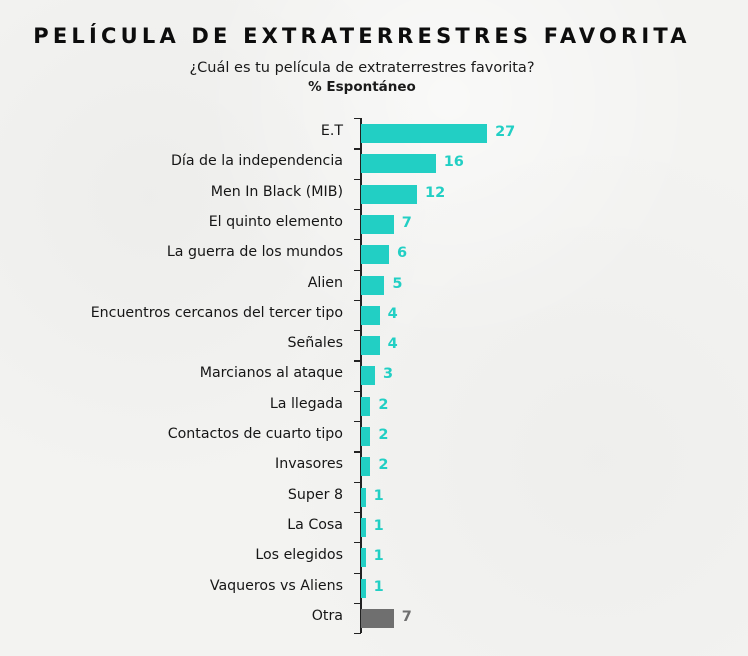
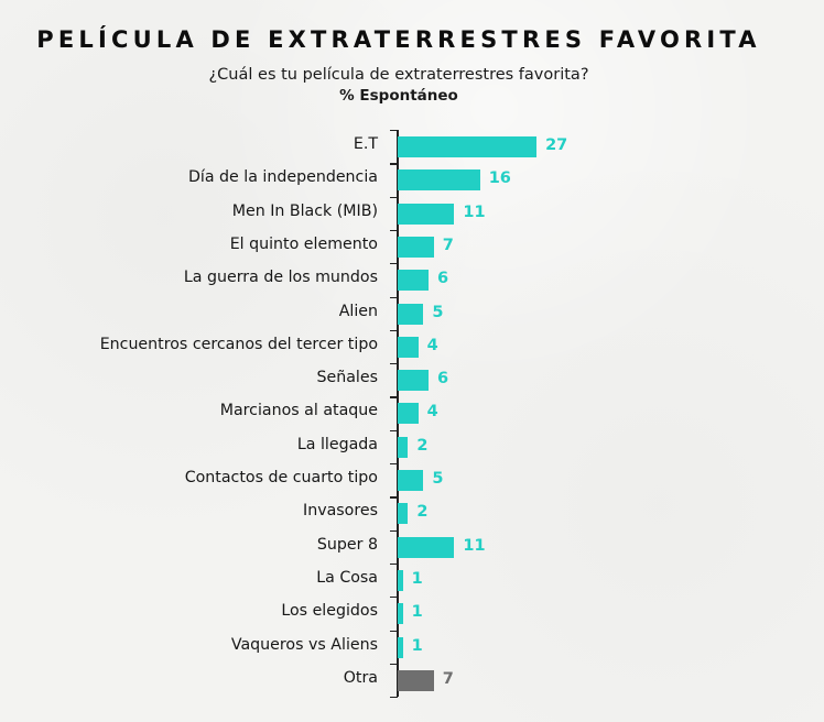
Men In Black (MIB): 12 -> 11
Señales: 4 -> 6
Marcianos al ataque: 3 -> 4
Contactos de cuarto tipo: 2 -> 5
Super 8: 1 -> 11
